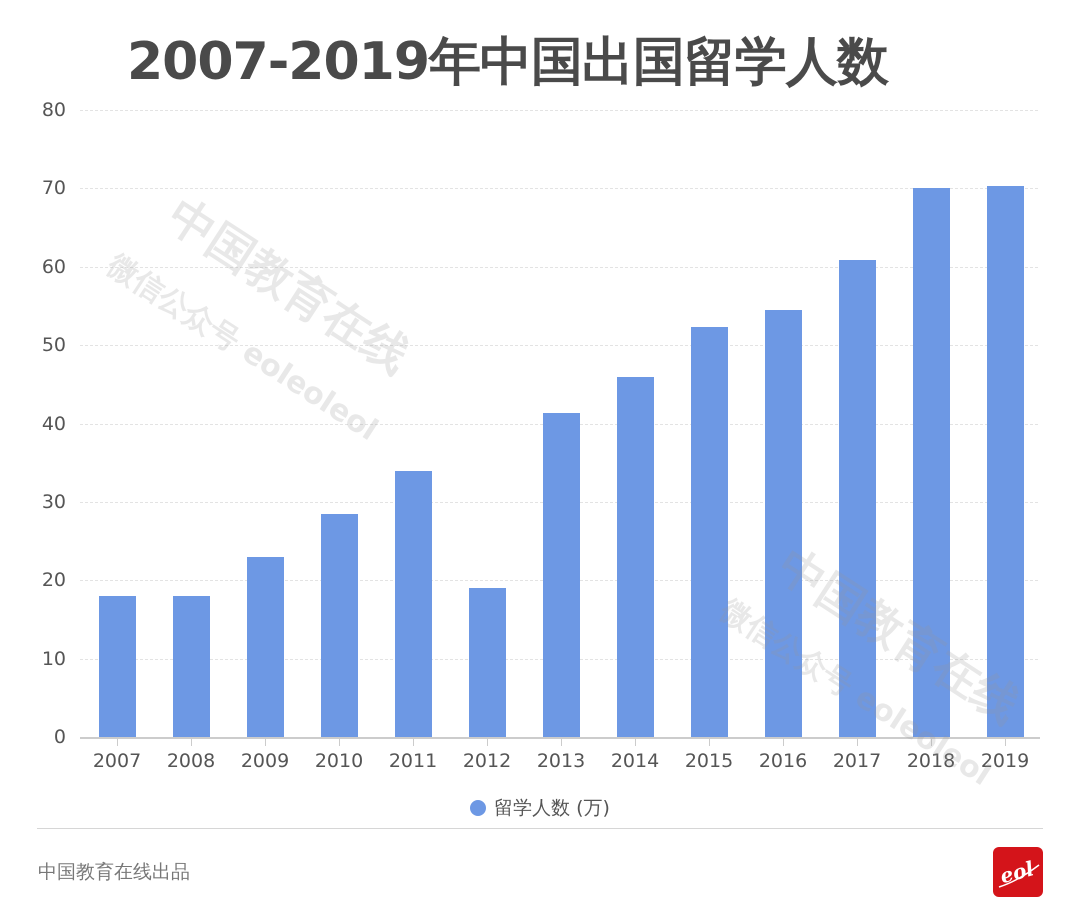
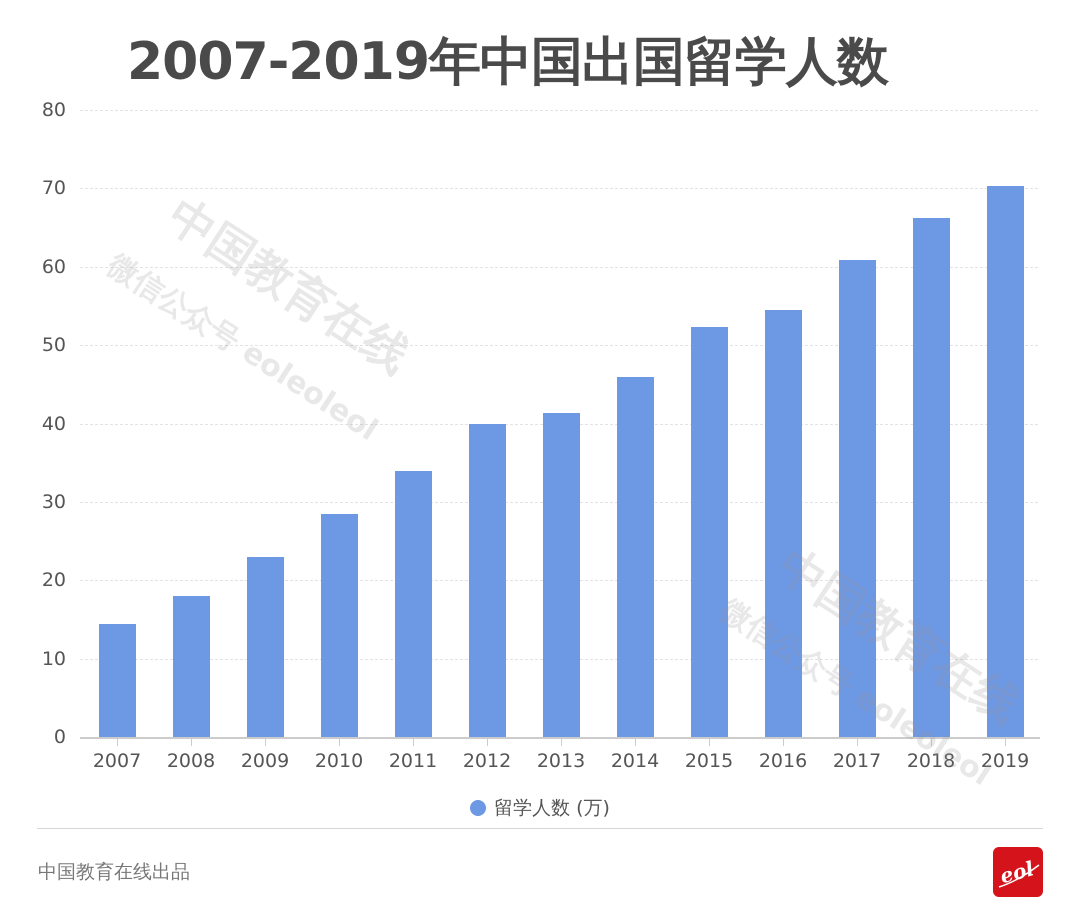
2007: 18 -> 14
2012: 19 -> 40
2018: 70 -> 66
